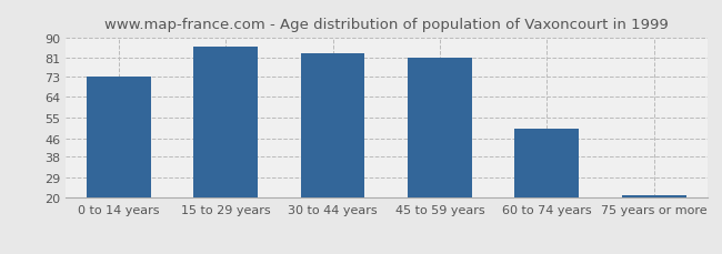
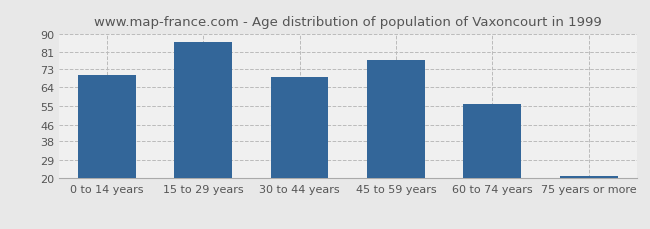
0 to 14 years: 73 -> 70
30 to 44 years: 83 -> 69
45 to 59 years: 81 -> 77
60 to 74 years: 50 -> 56
